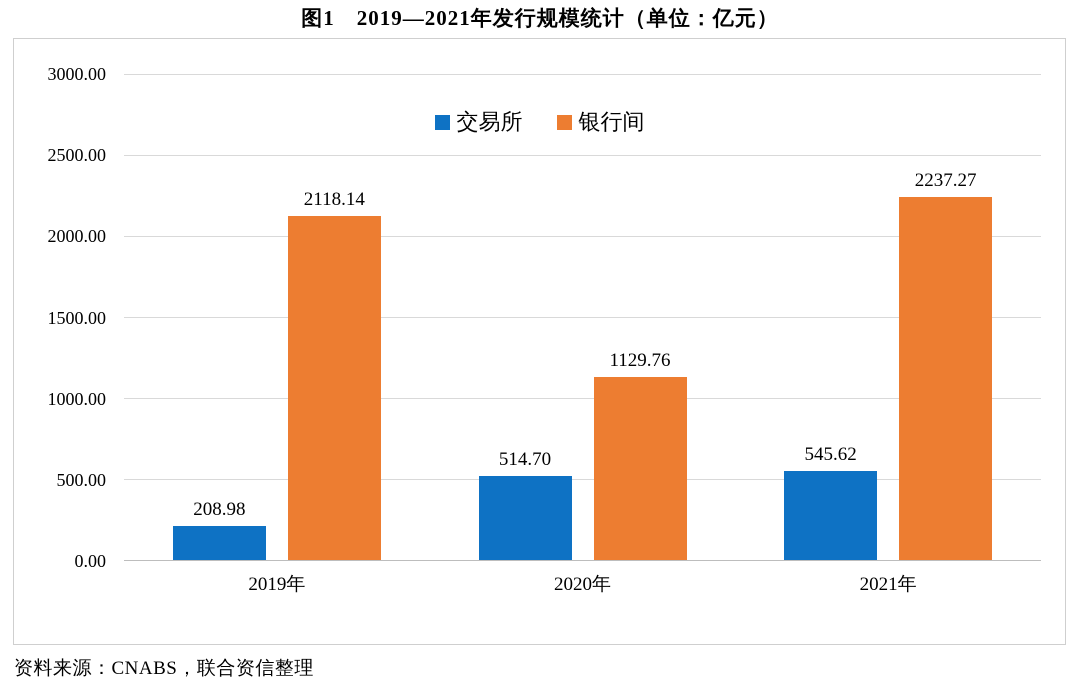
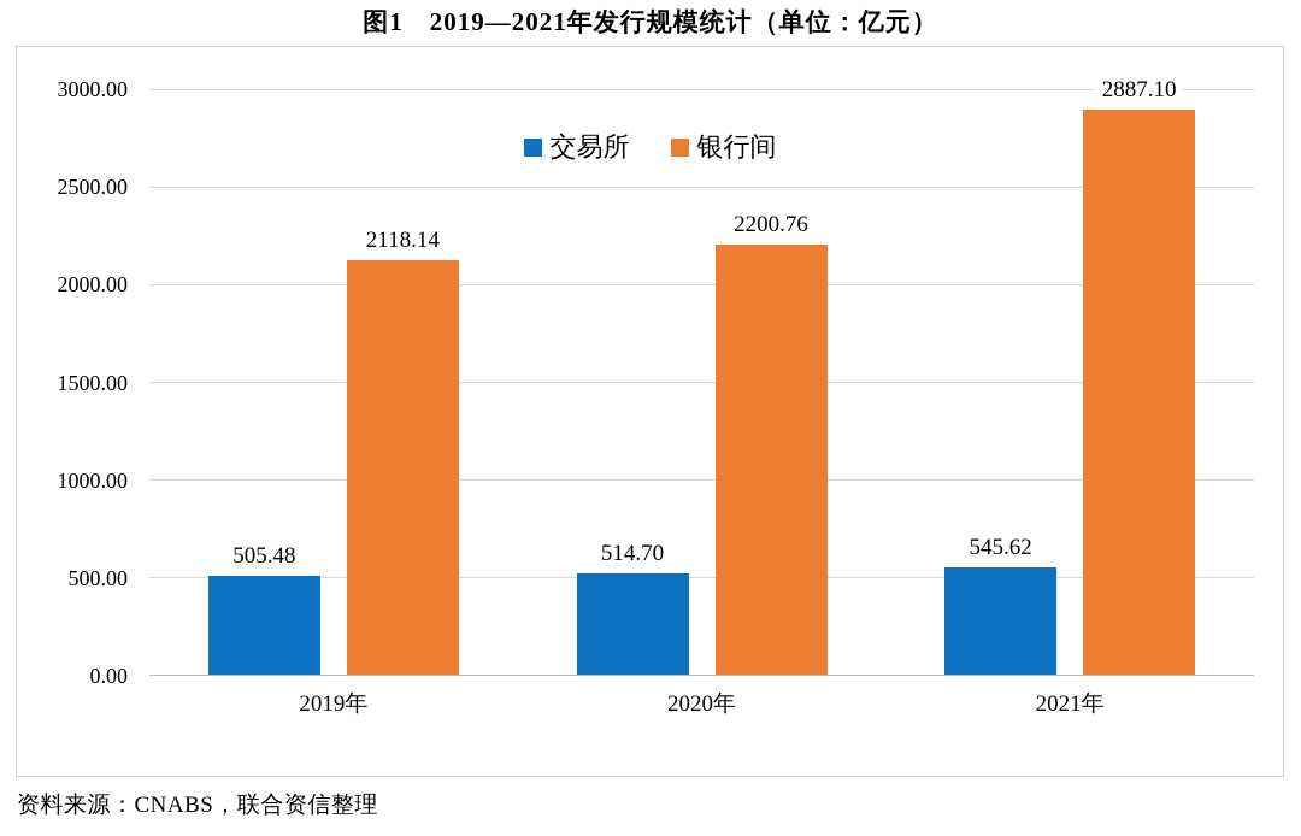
交易所/2019年: 208.98 -> 505.48
银行间/2020年: 1129.76 -> 2200.76
银行间/2021年: 2237.27 -> 2887.10
